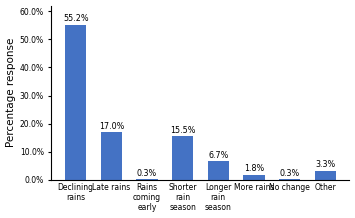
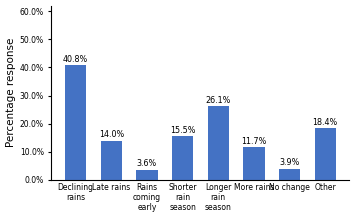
Declining rains: 55.2% -> 40.8%
Late rains: 17.0% -> 14.0%
Rains coming early: 0.3% -> 3.6%
Longer rain season: 6.7% -> 26.1%
More rains: 1.8% -> 11.7%
No change: 0.3% -> 3.9%
Other: 3.3% -> 18.4%
